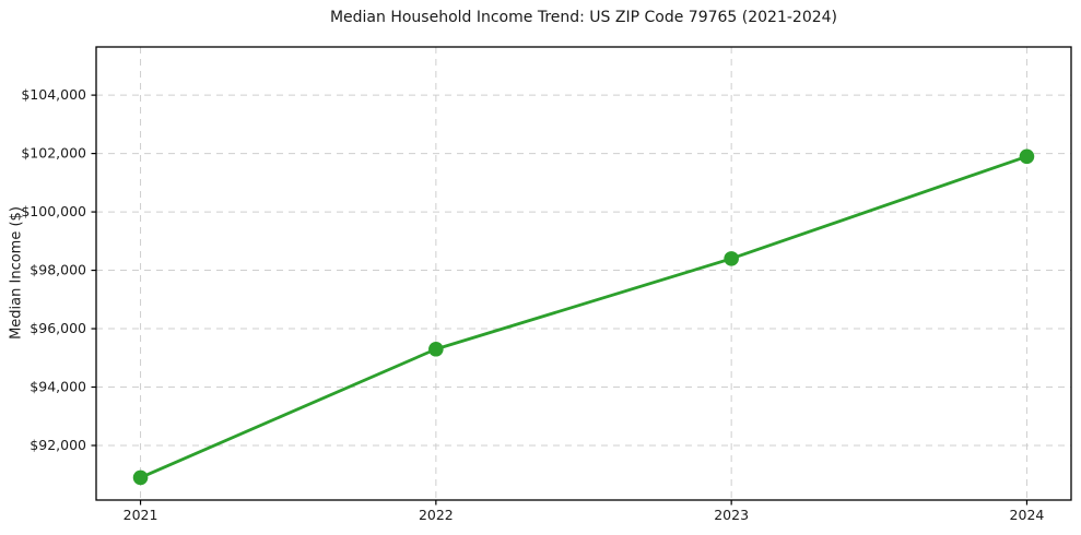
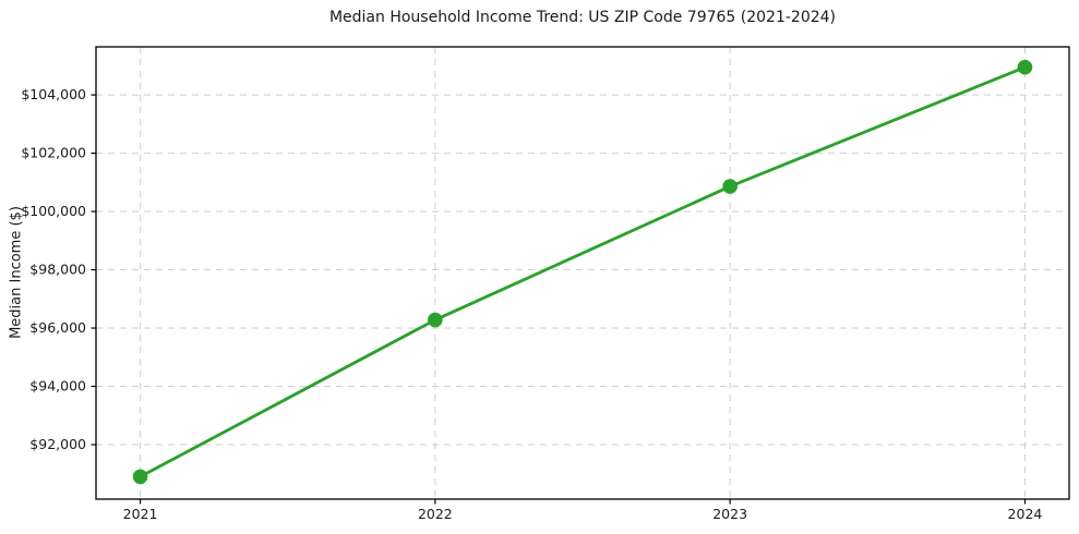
2022: $95300 -> $96300
2023: $98400 -> $100900
2024: $101900 -> $105000
